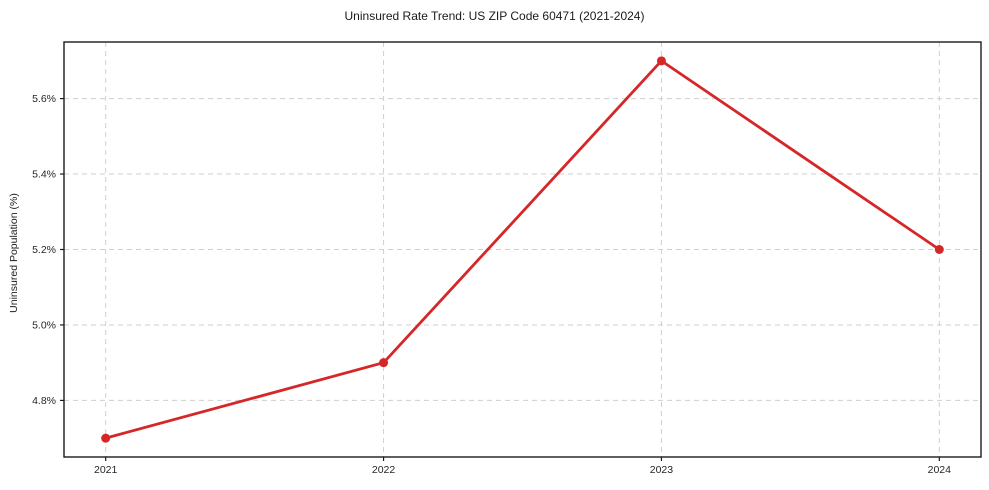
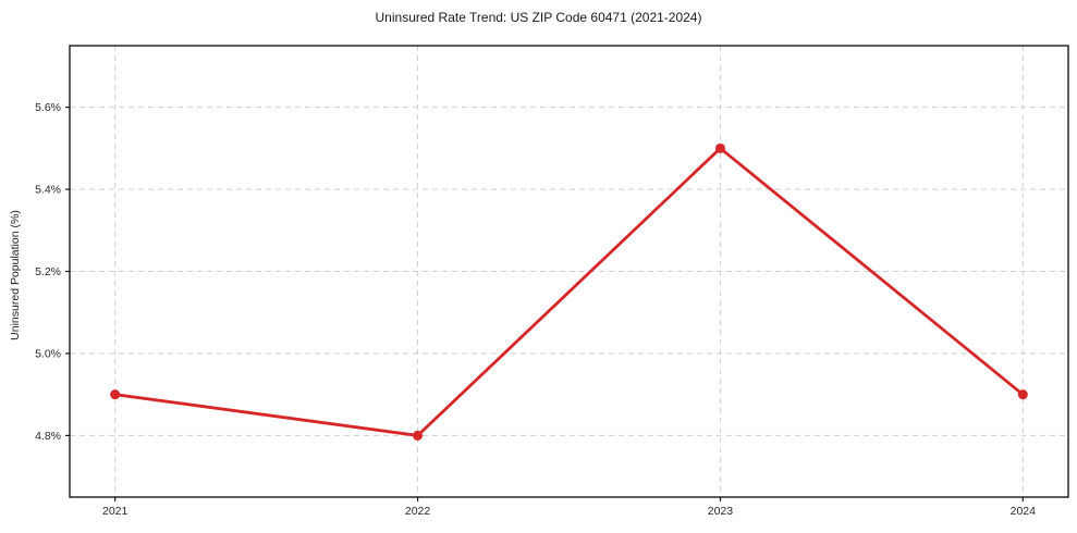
2021: 4.7% -> 4.9%
2022: 4.9% -> 4.8%
2023: 5.7% -> 5.5%
2024: 5.2% -> 4.9%
